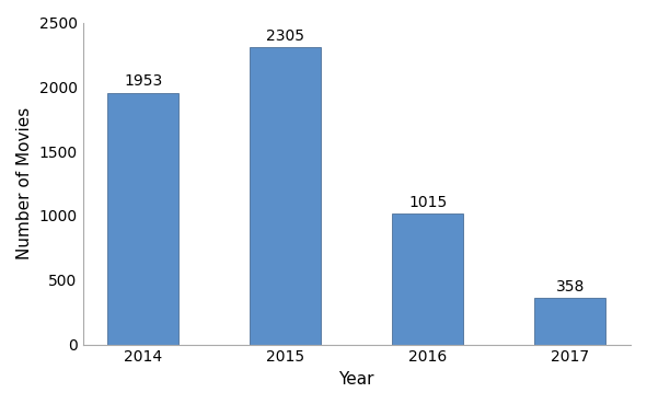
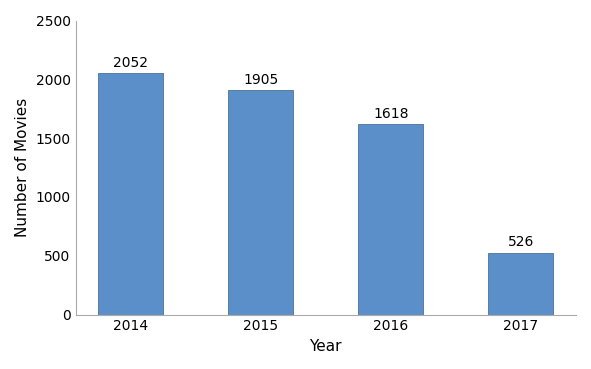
2014: 1953 -> 2052
2015: 2305 -> 1905
2016: 1015 -> 1618
2017: 358 -> 526
